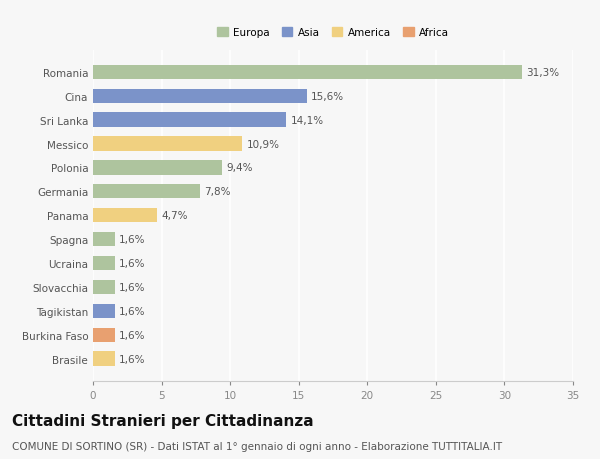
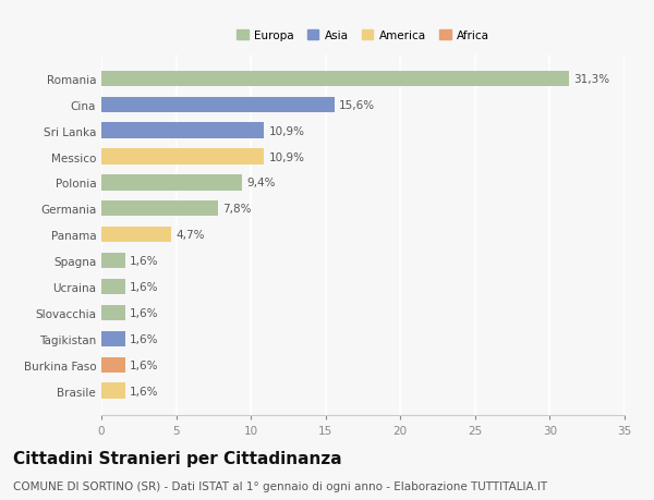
Sri Lanka: 14,1% -> 10,9%
